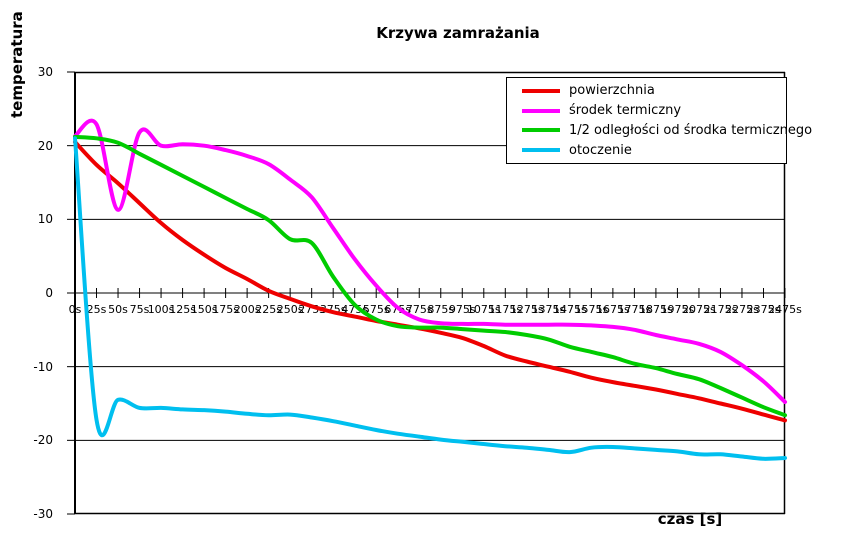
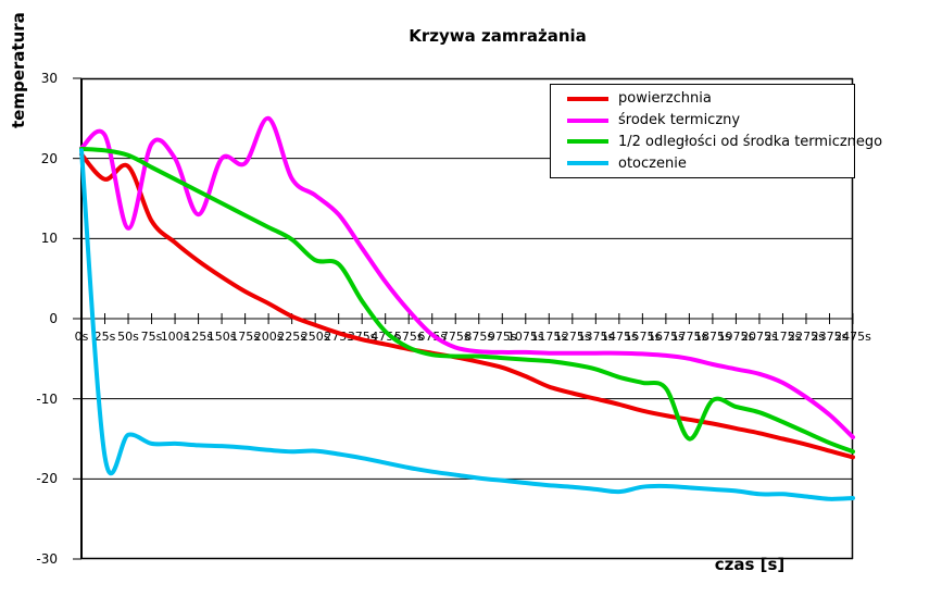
powierzchnia/50s: 15 -> 19
środek termiczny/125s: 20 -> 13
środek termiczny/200s: 19 -> 25
1/2 odległości od środka termicznego/1775s: -10 -> -15
